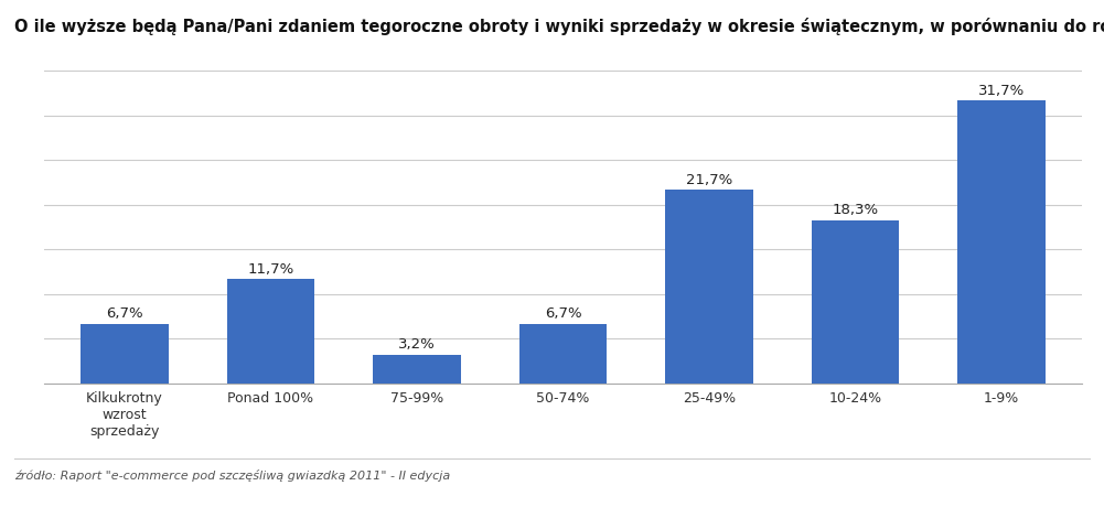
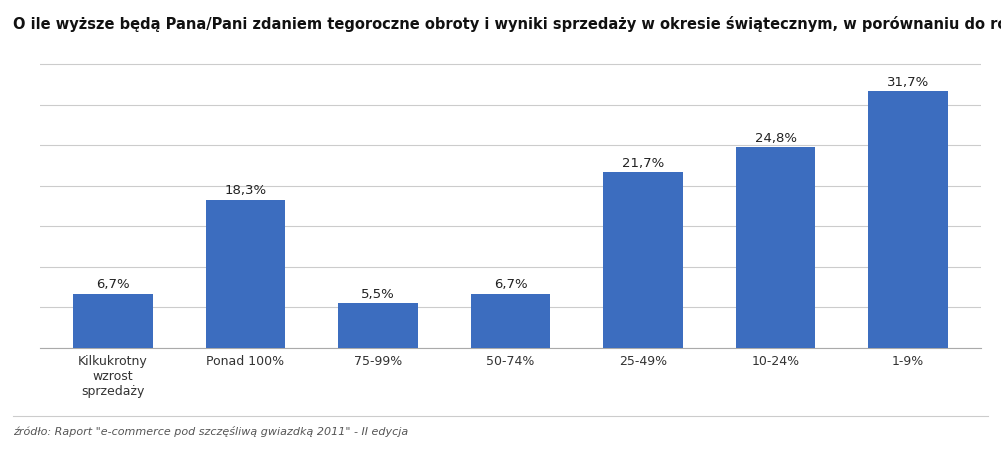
Ponad 100%: 11,7% -> 18,3%
75-99%: 3,2% -> 5,5%
10-24%: 18,3% -> 24,8%
